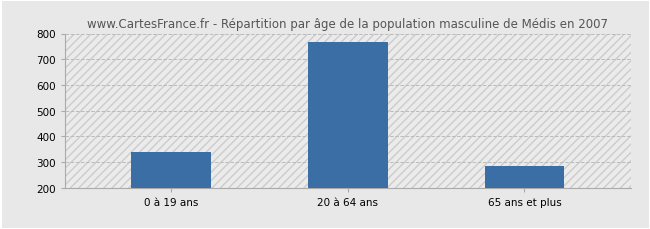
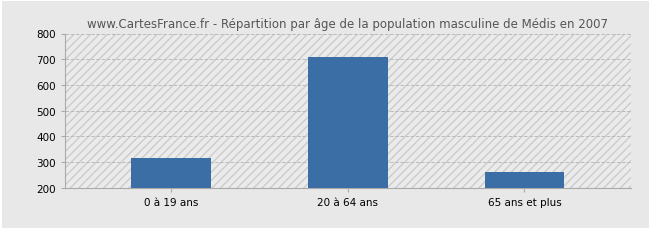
0 à 19 ans: 340 -> 315
20 à 64 ans: 765 -> 710
65 ans et plus: 285 -> 260
